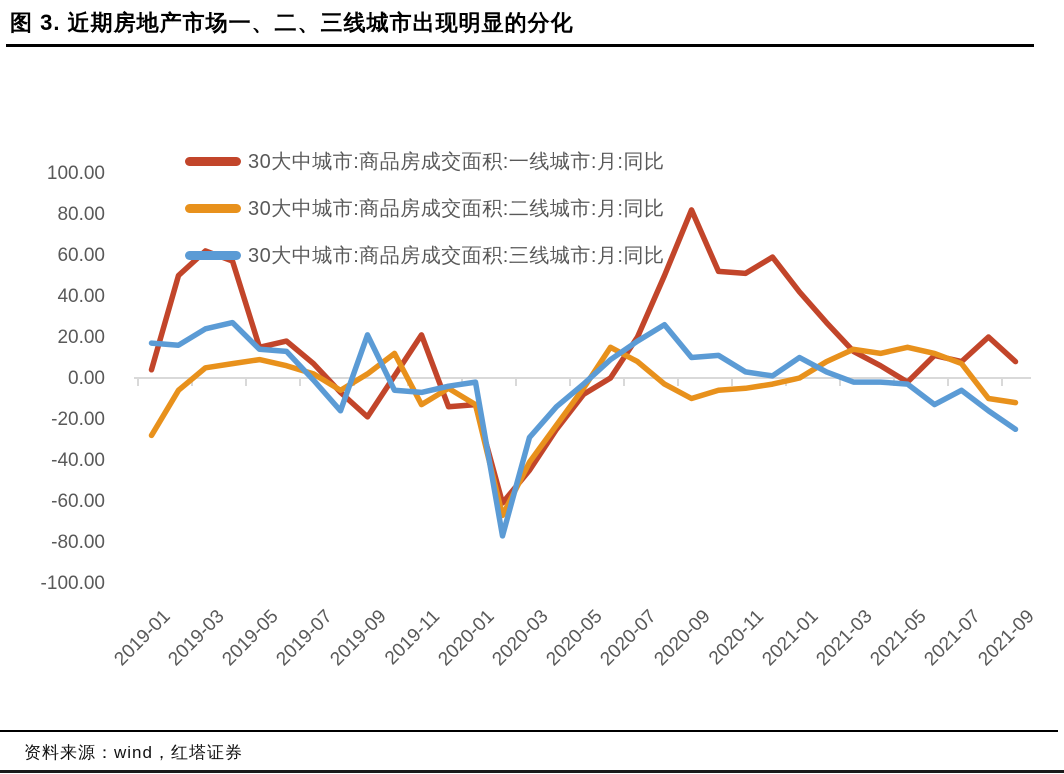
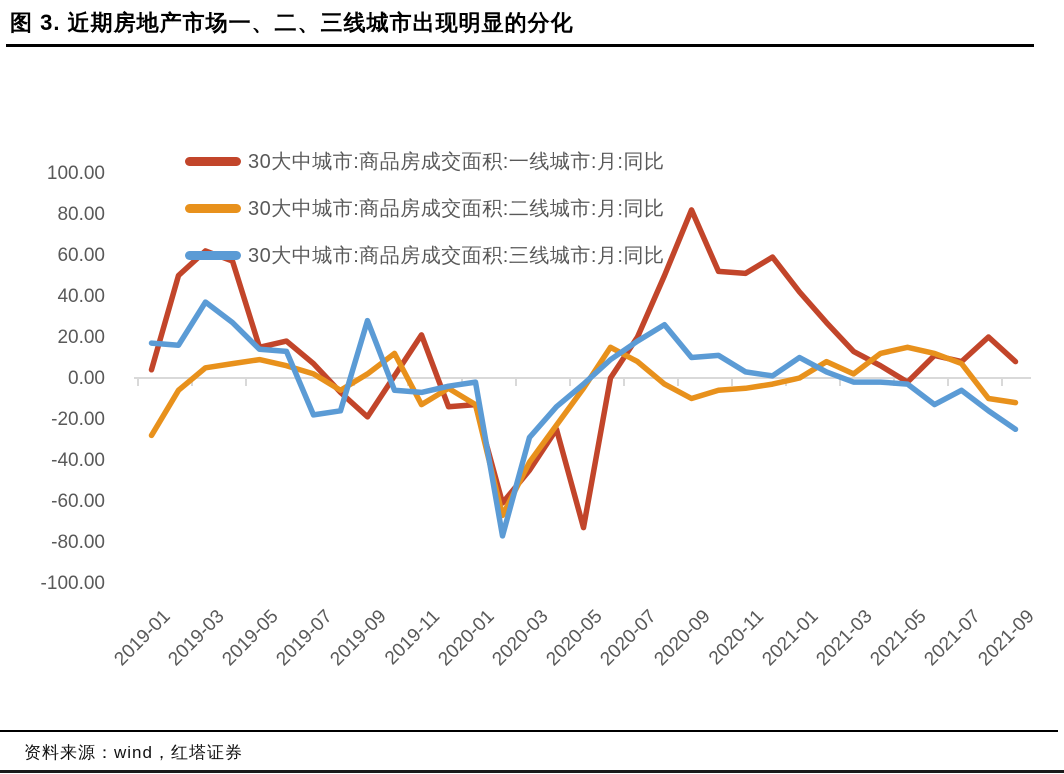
30大中城市:商品房成交面积:三线城市:月:同比/2019-03: 24 -> 37
30大中城市:商品房成交面积:三线城市:月:同比/2019-07: -1 -> -18
30大中城市:商品房成交面积:三线城市:月:同比/2019-09: 21 -> 28
30大中城市:商品房成交面积:一线城市:月:同比/2020-05: -8 -> -73
30大中城市:商品房成交面积:二线城市:月:同比/2021-03: 14 -> 2
